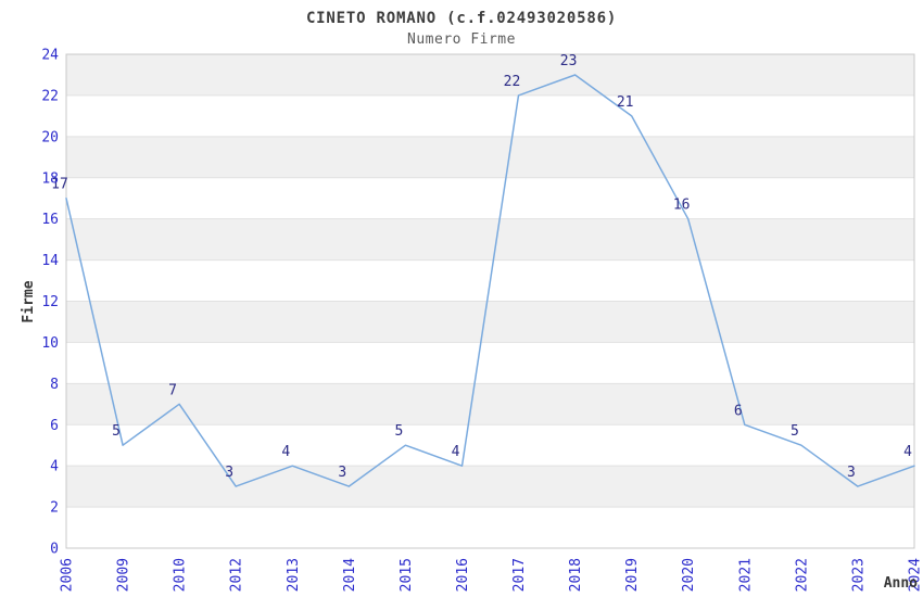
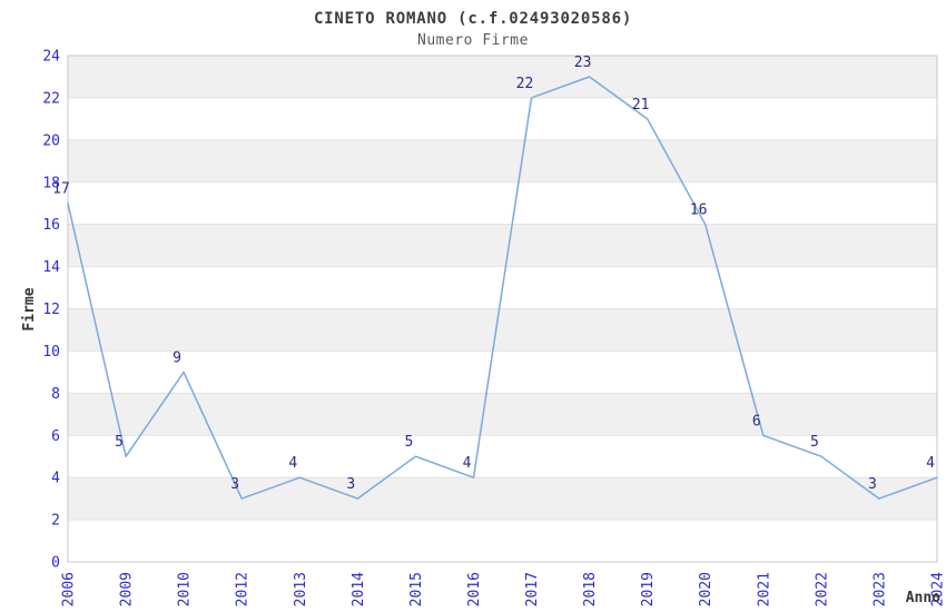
2010: 7 -> 9
